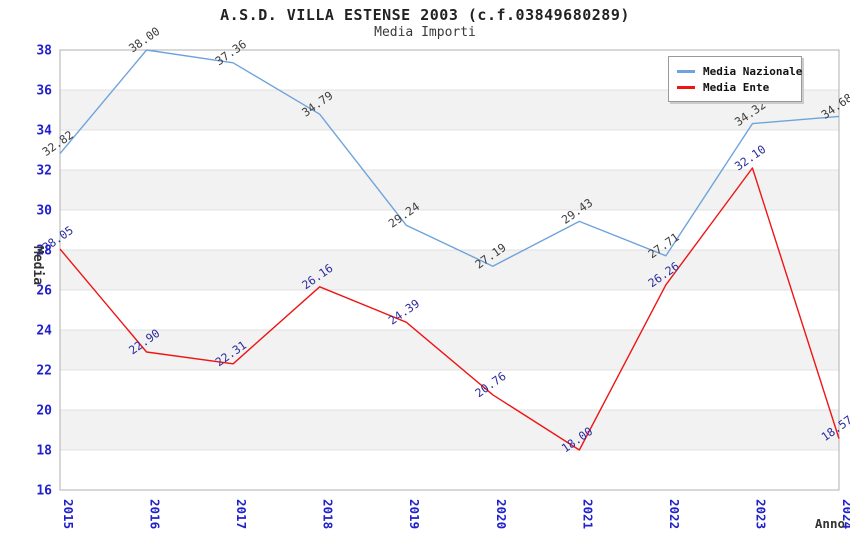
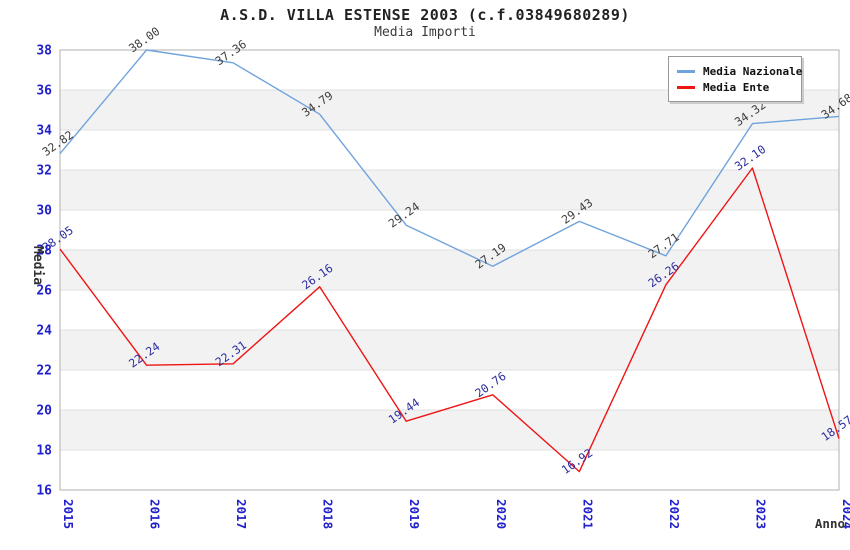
Media Ente/2016: 22.90 -> 22.24
Media Ente/2019: 24.39 -> 19.44
Media Ente/2021: 18.00 -> 16.92
